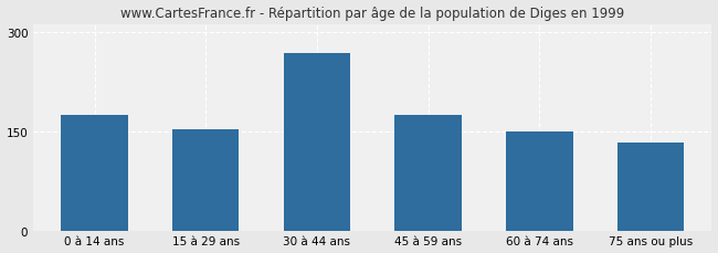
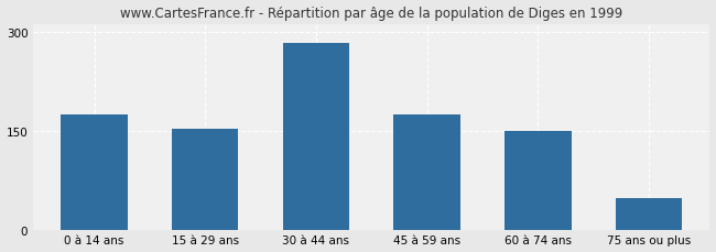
30 à 44 ans: 268 -> 282
75 ans ou plus: 132 -> 48
